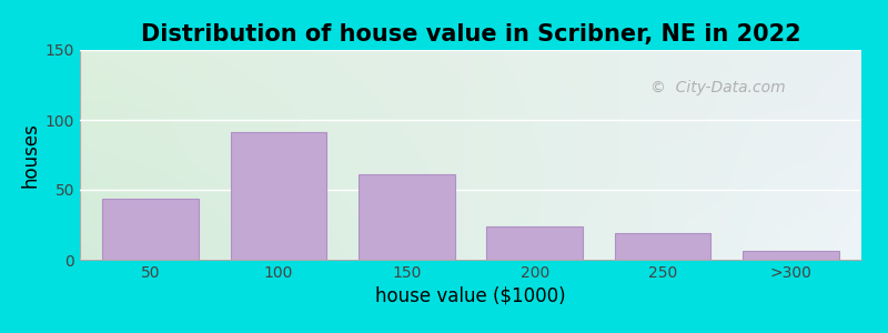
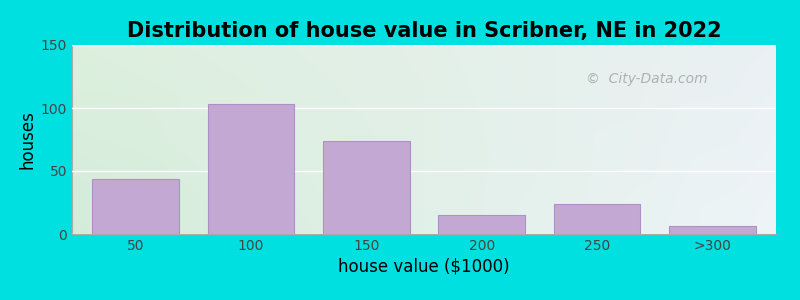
100: 91 -> 103
150: 61 -> 74
200: 24 -> 15
250: 19 -> 24
